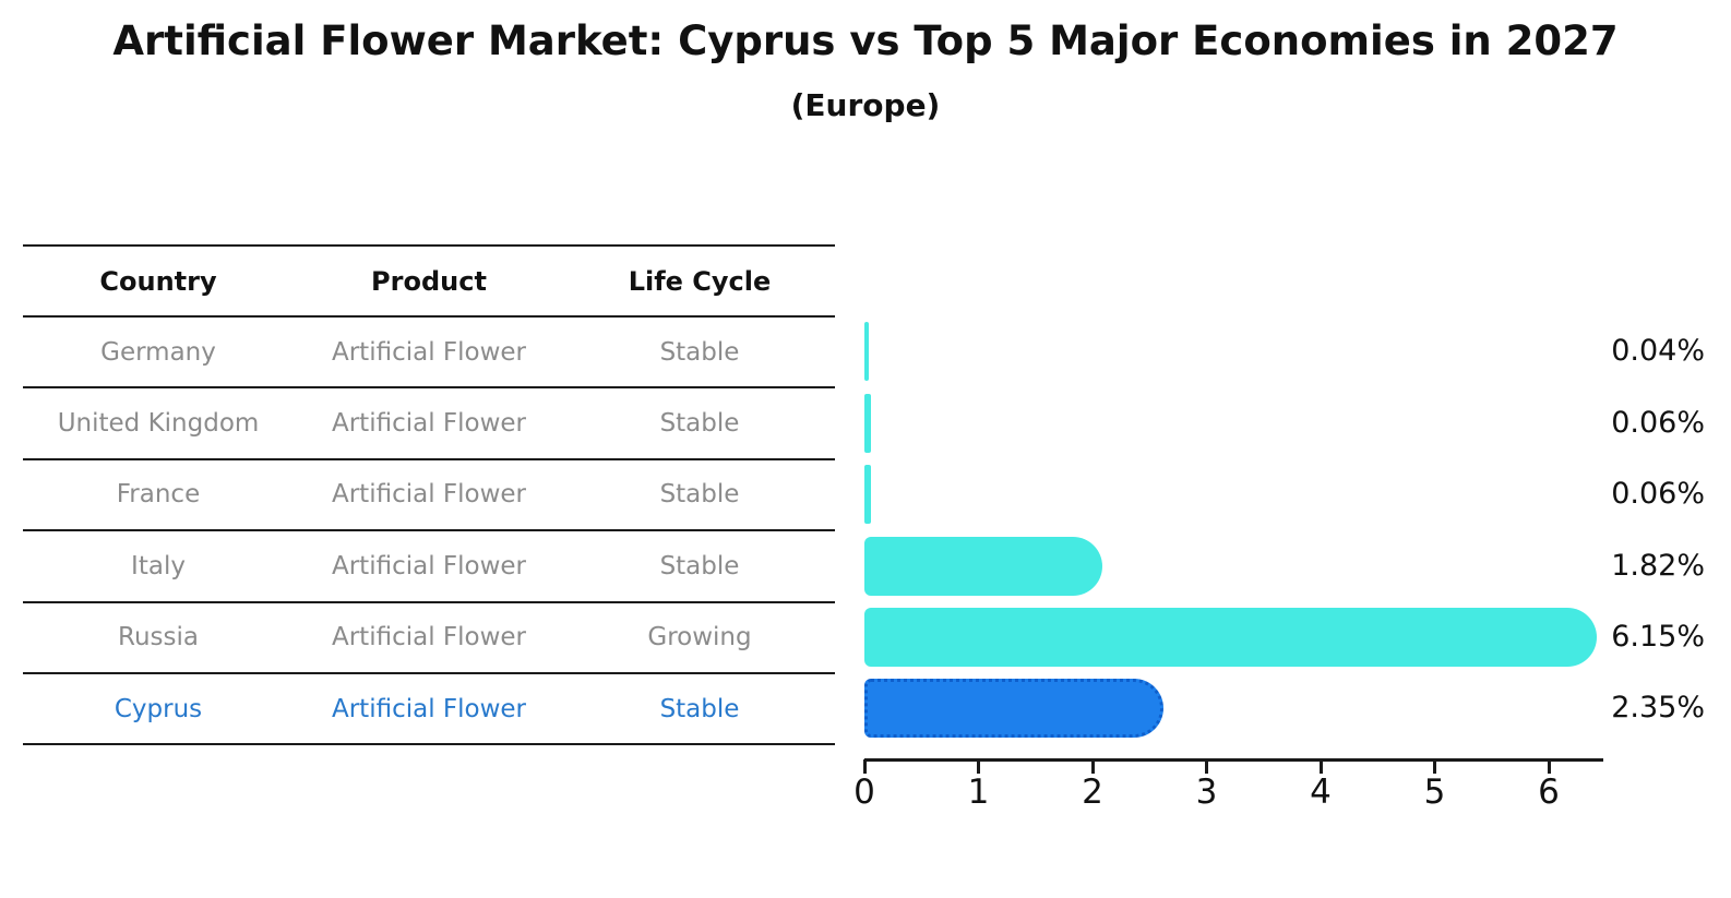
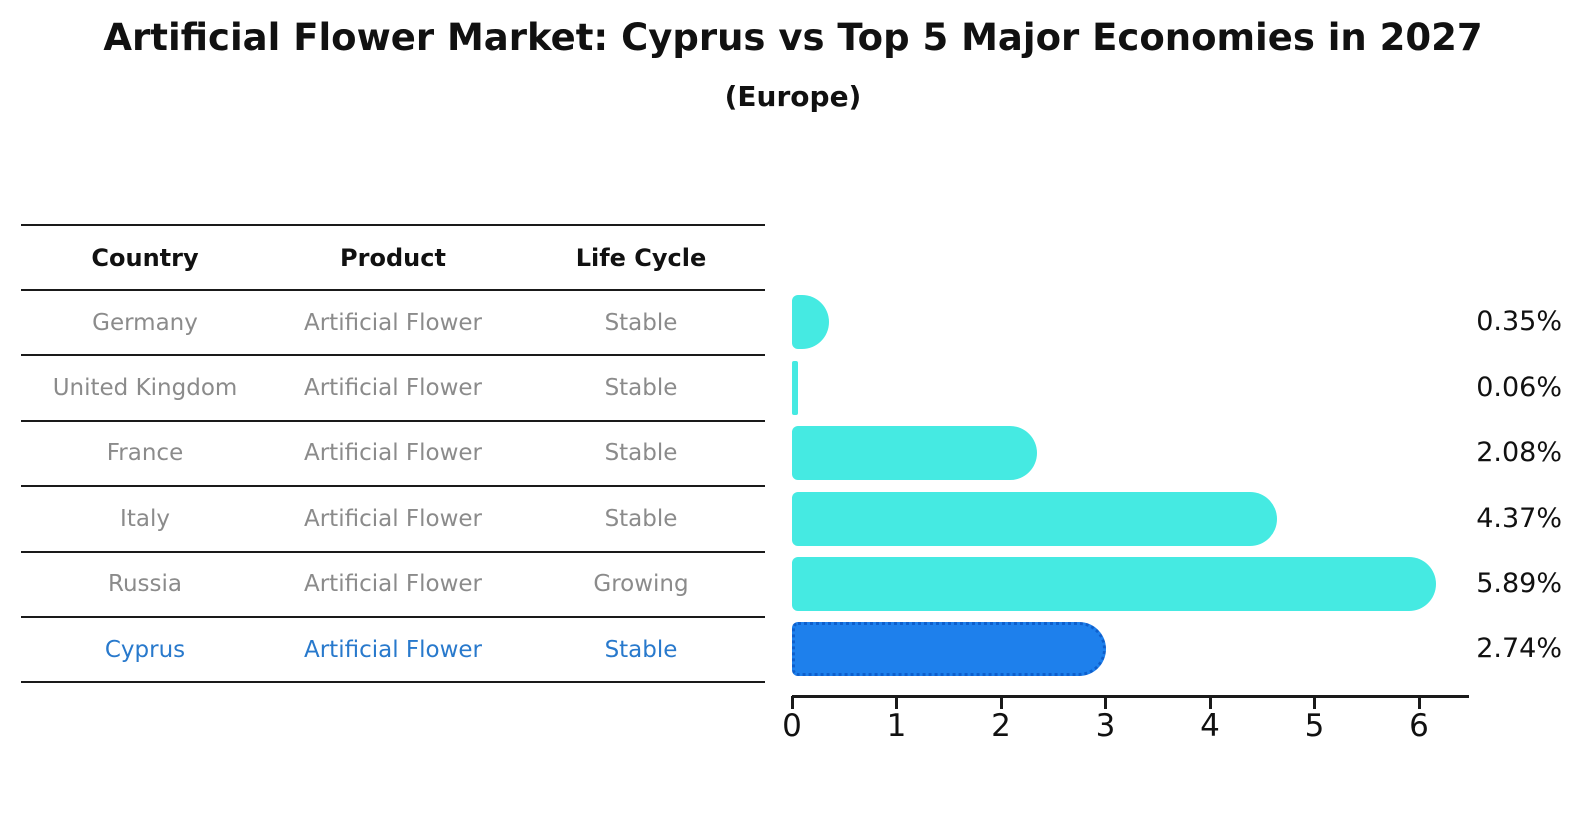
Germany: 0.04% -> 0.35%
France: 0.06% -> 2.08%
Italy: 1.82% -> 4.37%
Russia: 6.15% -> 5.89%
Cyprus: 2.35% -> 2.74%
